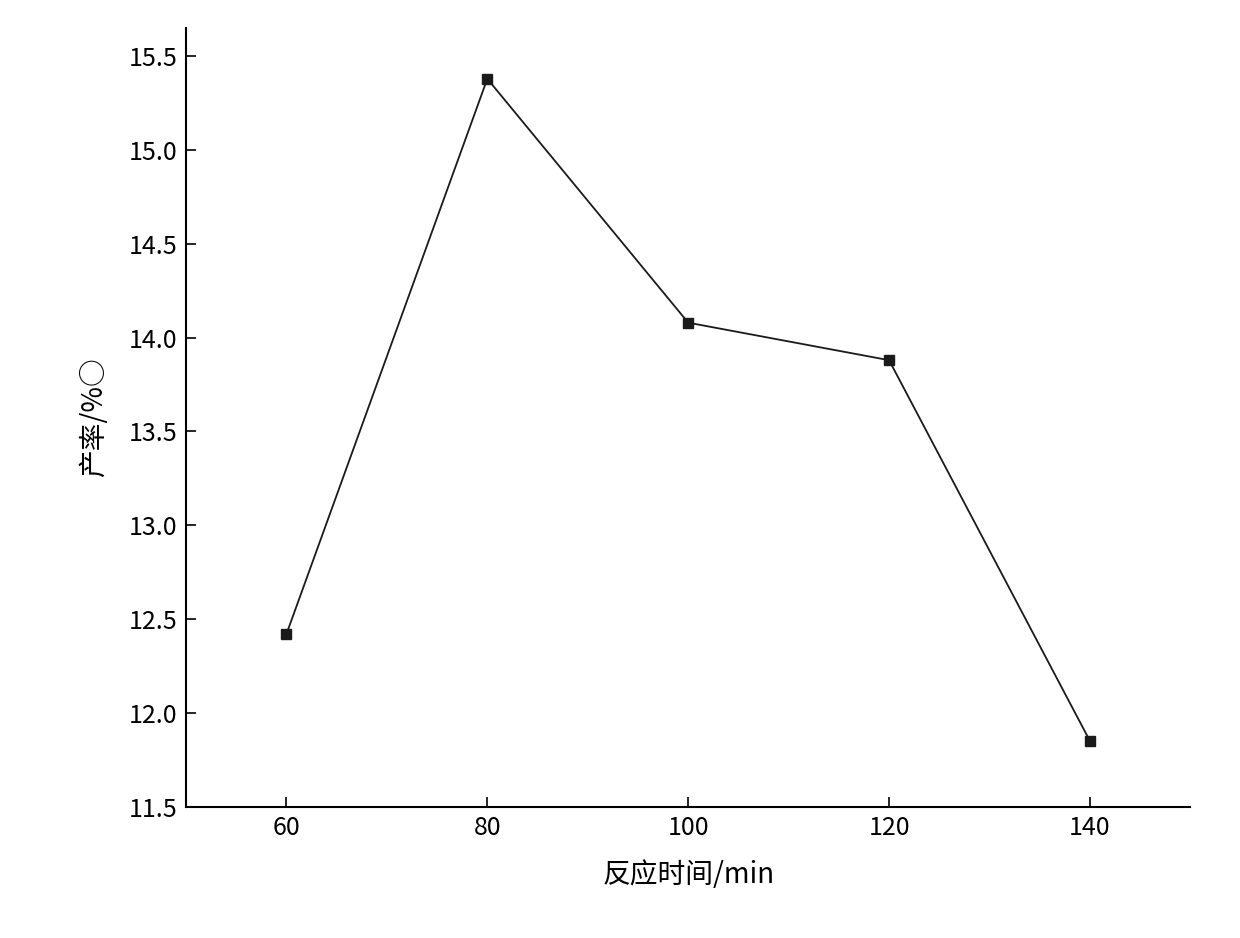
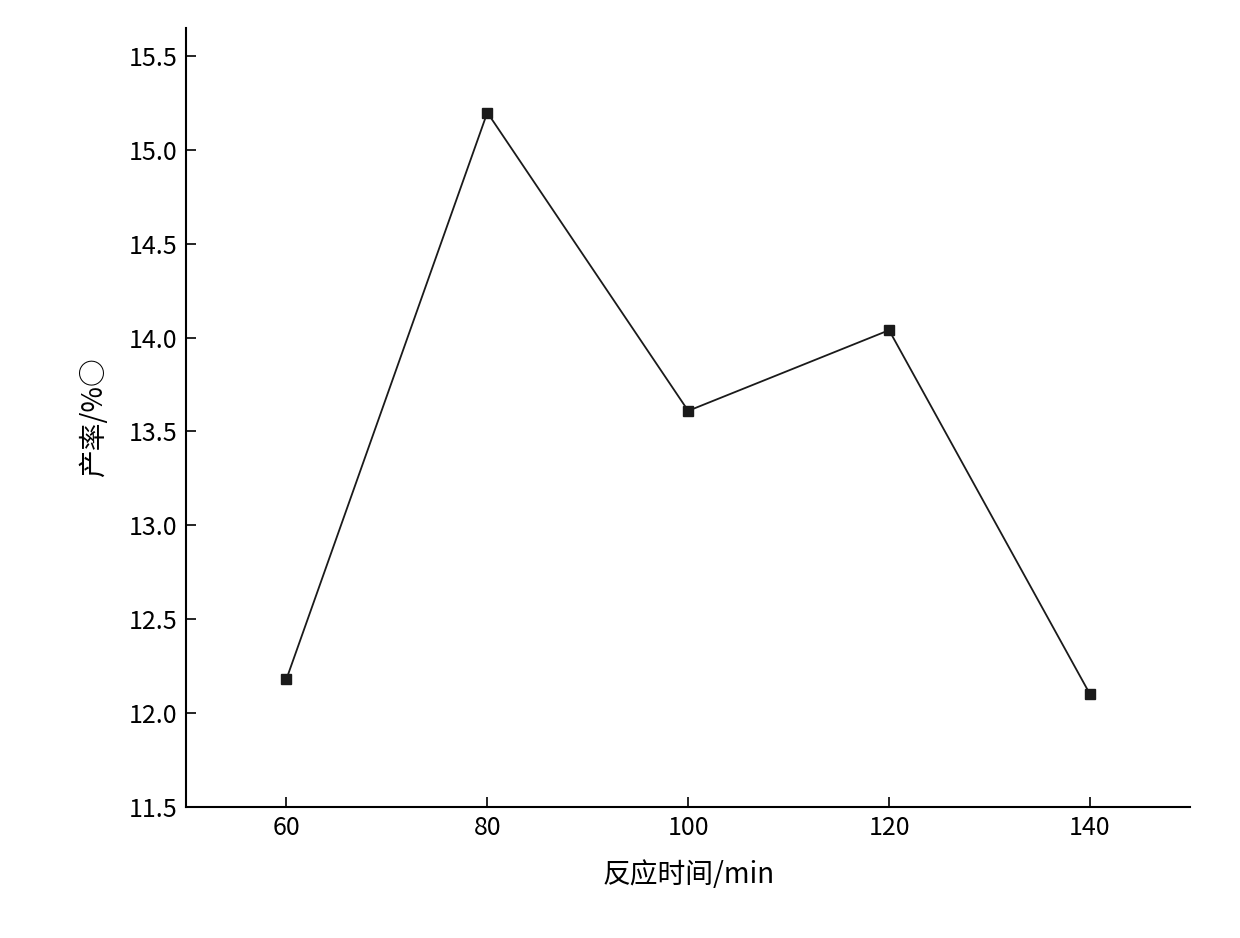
60: 12.42 -> 12.18
80: 15.38 -> 15.20
100: 14.08 -> 13.61
120: 13.88 -> 14.04
140: 11.85 -> 12.10
